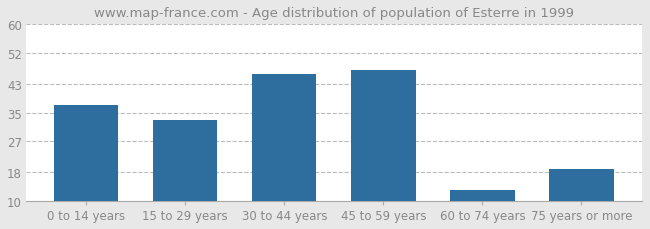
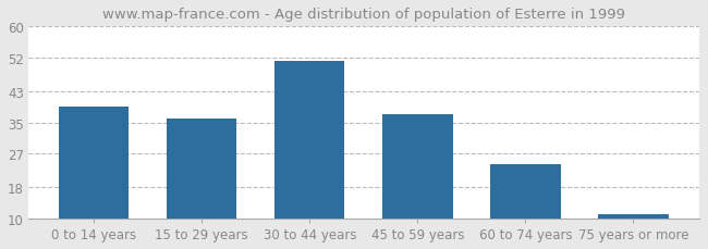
0 to 14 years: 37 -> 39
15 to 29 years: 33 -> 36
30 to 44 years: 46 -> 51
45 to 59 years: 47 -> 37
60 to 74 years: 13 -> 24
75 years or more: 19 -> 11
